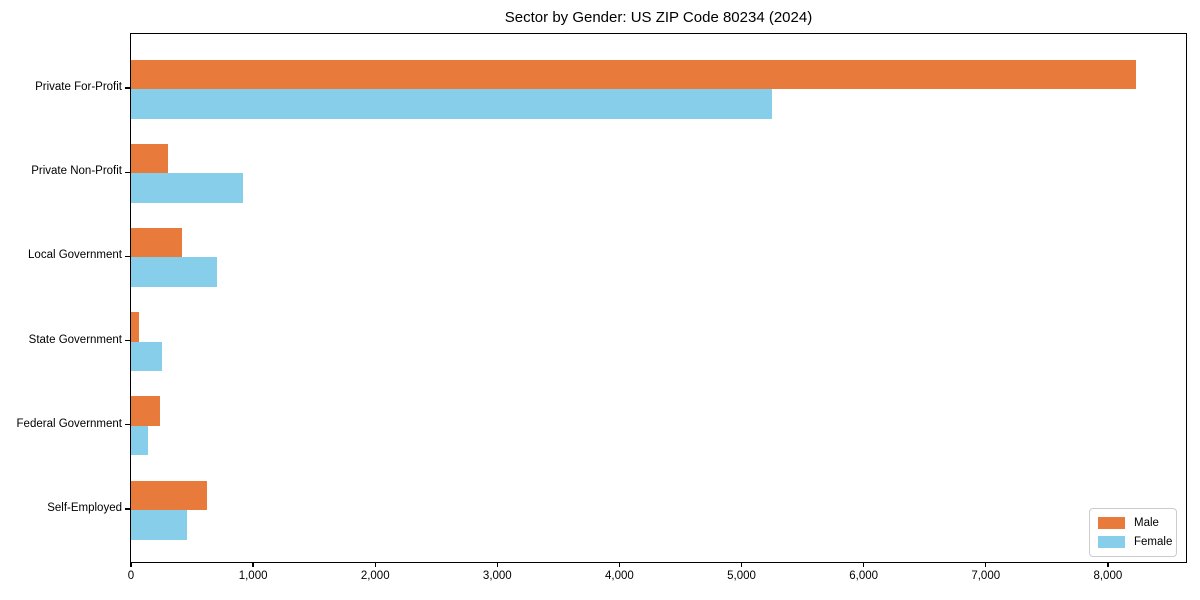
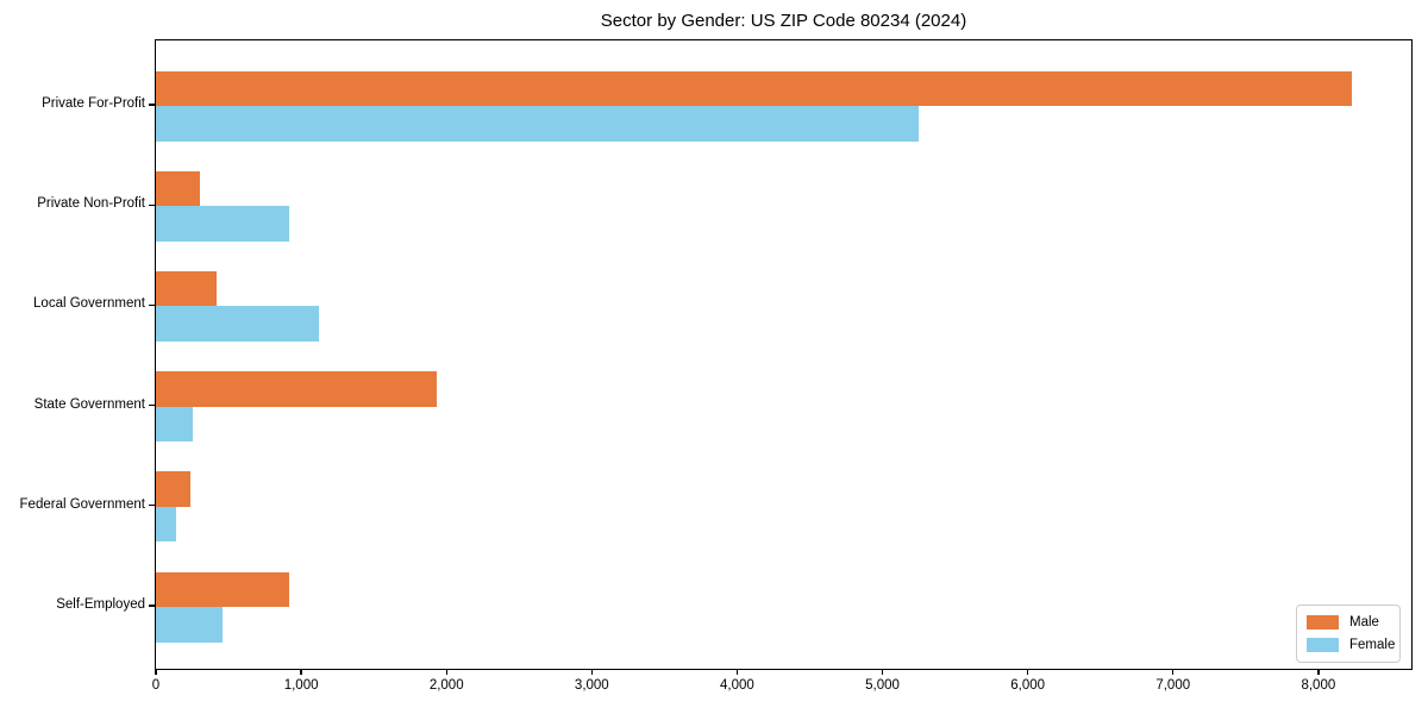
Female/Local Government: 700 -> 1120
Male/State Government: 60 -> 1930
Male/Self-Employed: 620 -> 920
